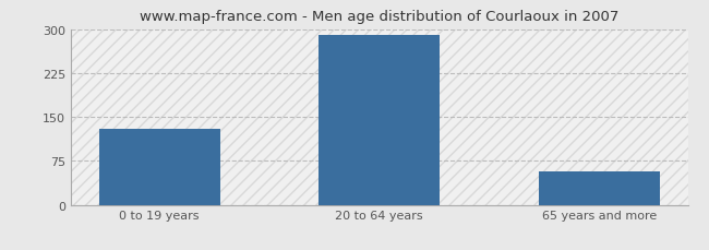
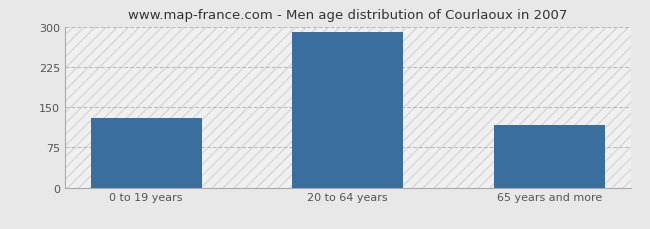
65 years and more: 57 -> 116
